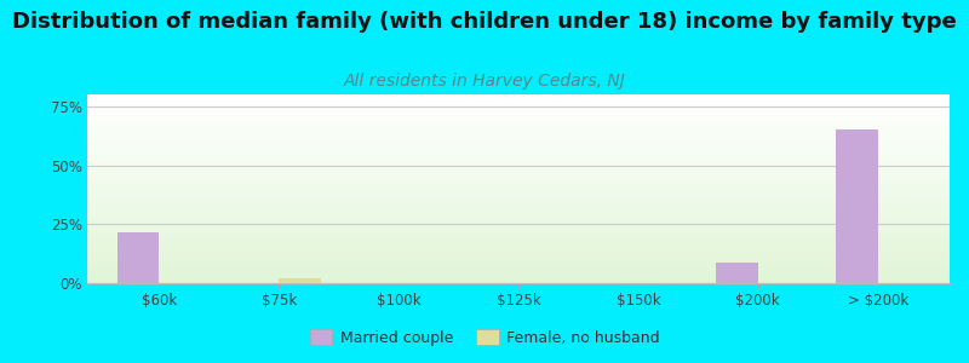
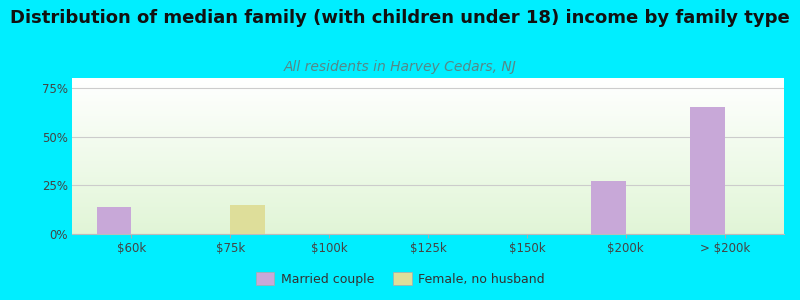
Married couple/$60k: 22% -> 14%
Female, no husband/$75k: 2% -> 15%
Married couple/$200k: 8% -> 27%
